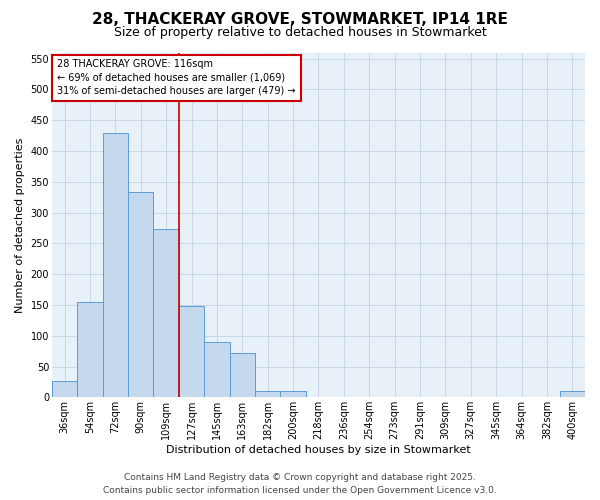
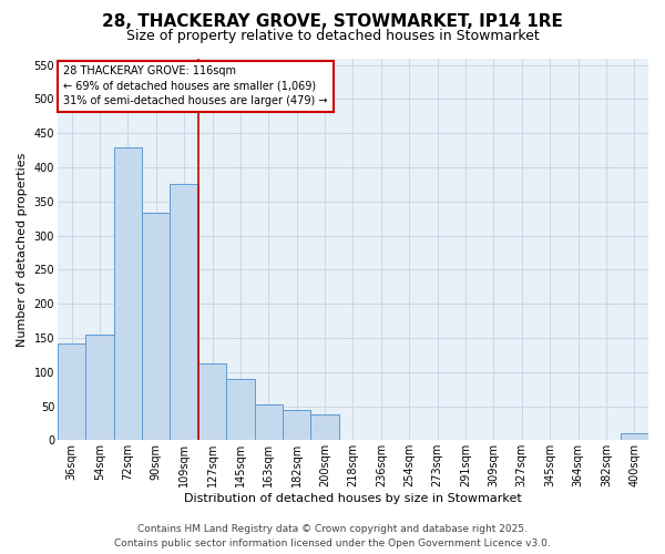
36sqm: 27 -> 142
109sqm: 273 -> 376
127sqm: 148 -> 112
163sqm: 72 -> 52
182sqm: 10 -> 44
200sqm: 10 -> 38
